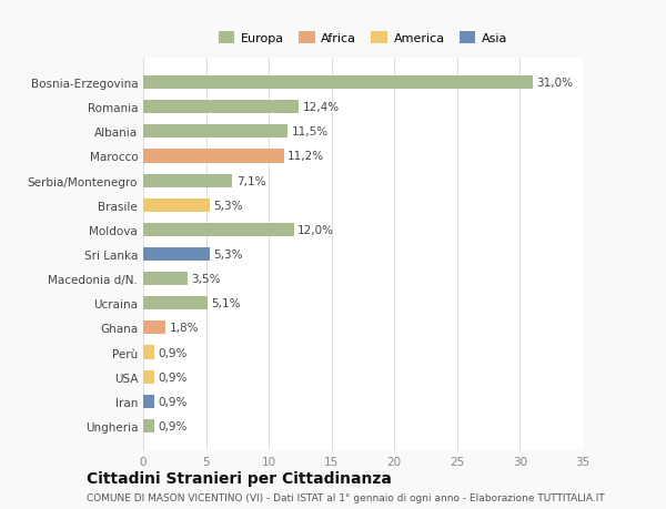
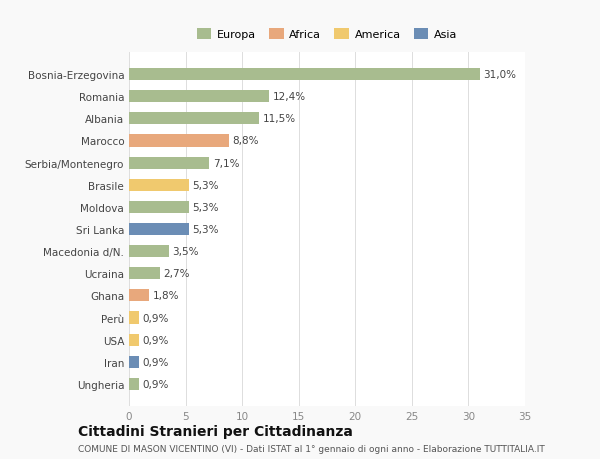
Marocco: 11,2% -> 8,8%
Moldova: 12,0% -> 5,3%
Ucraina: 5,1% -> 2,7%
